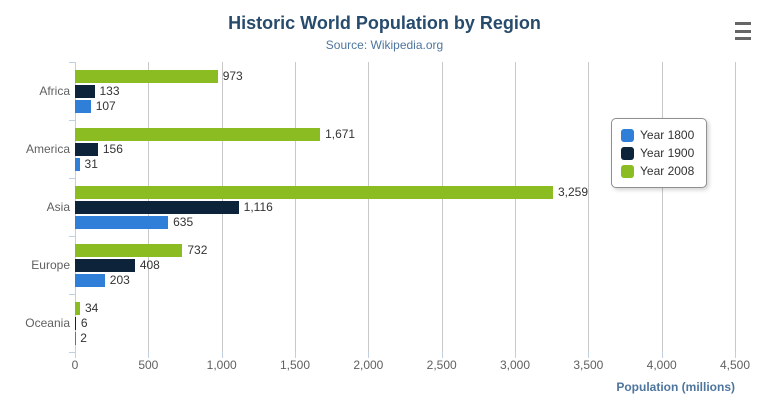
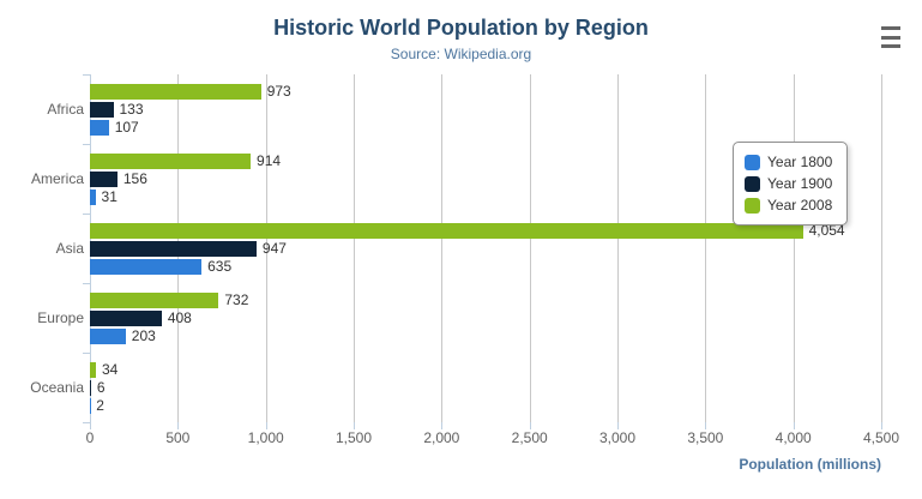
Year 2008/America: 1,671 -> 914
Year 1900/Asia: 1,116 -> 947
Year 2008/Asia: 3,259 -> 4,054
